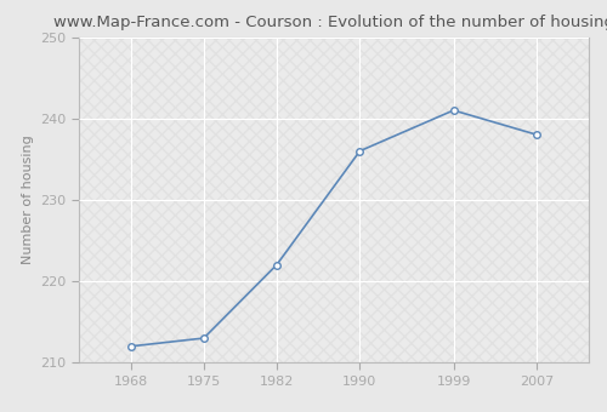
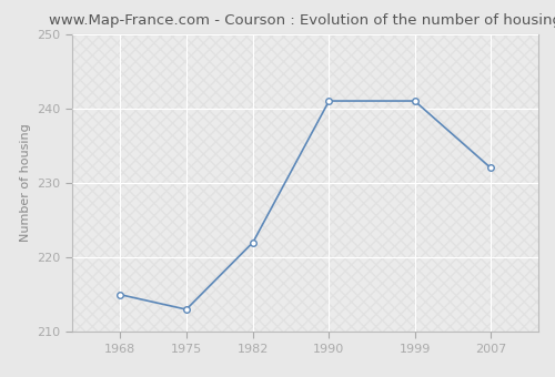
1968: 212 -> 215
1990: 236 -> 241
2007: 238 -> 232
